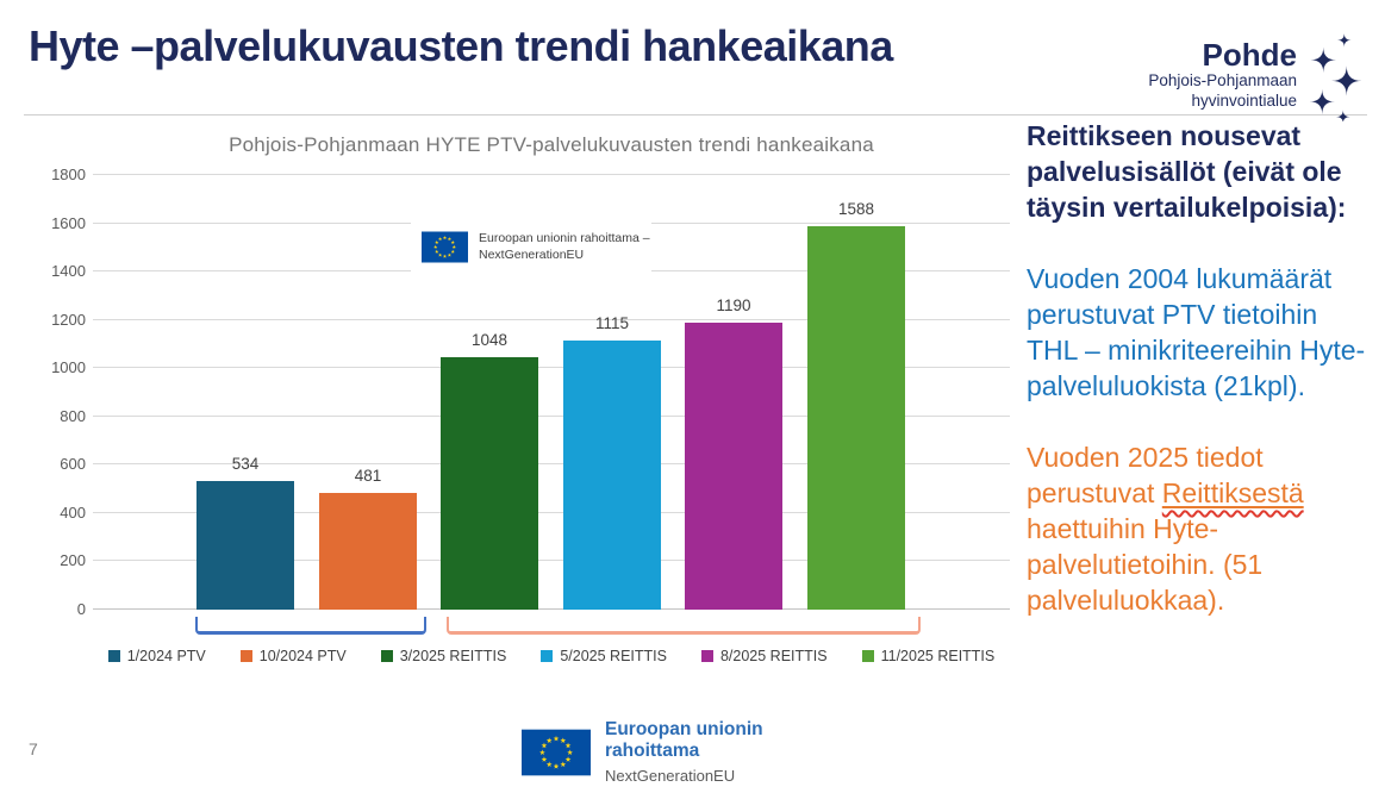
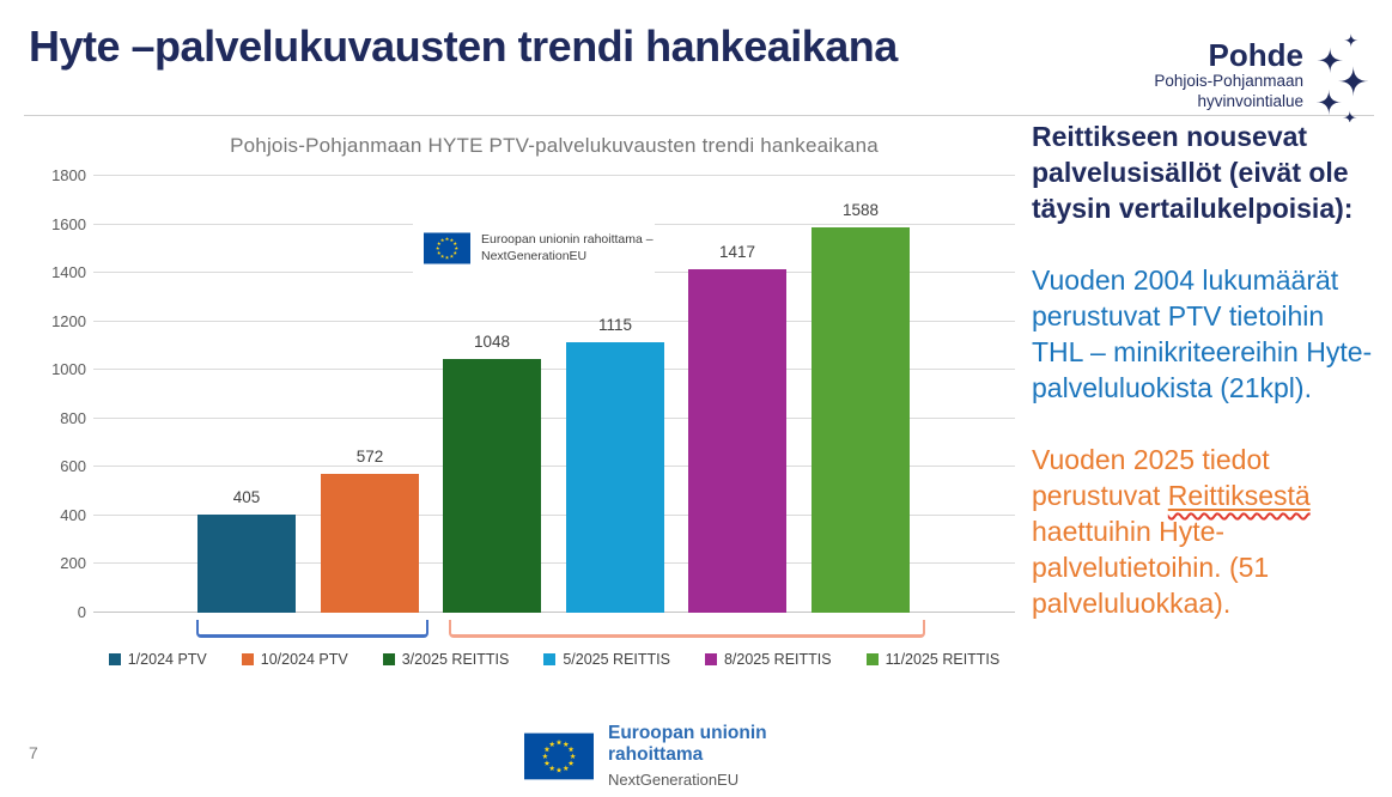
1/2024 PTV: 534 -> 405
10/2024 PTV: 481 -> 572
8/2025 REITTIS: 1190 -> 1417
